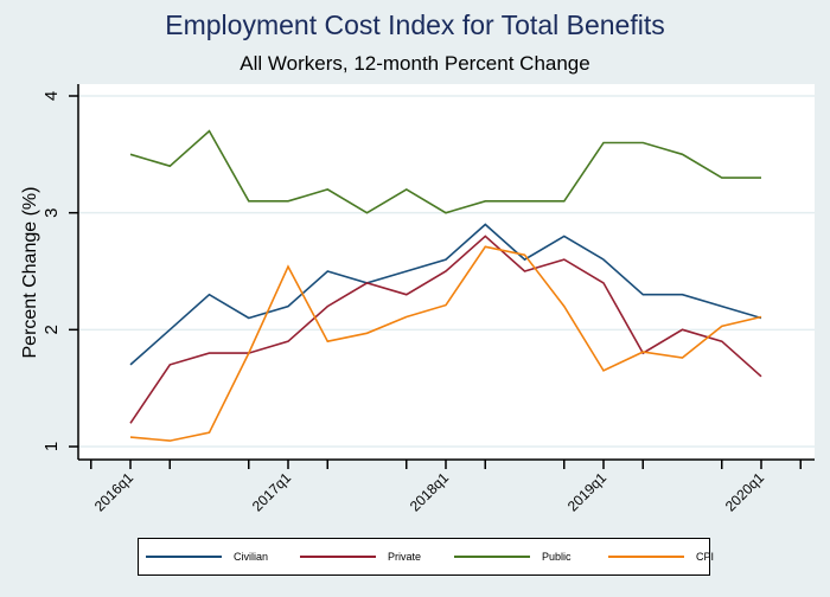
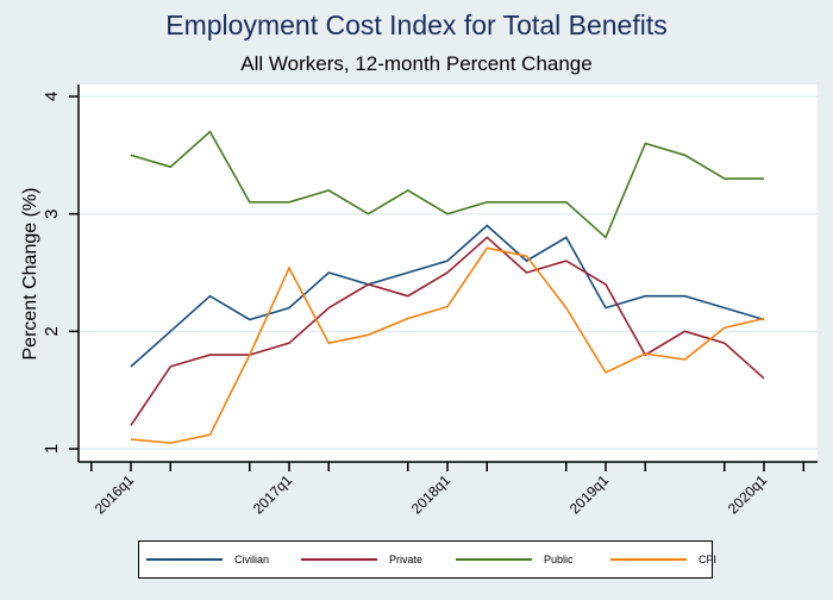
Civilian/2019q1: 2.6 -> 2.2
Public/2019q1: 3.6 -> 2.8
